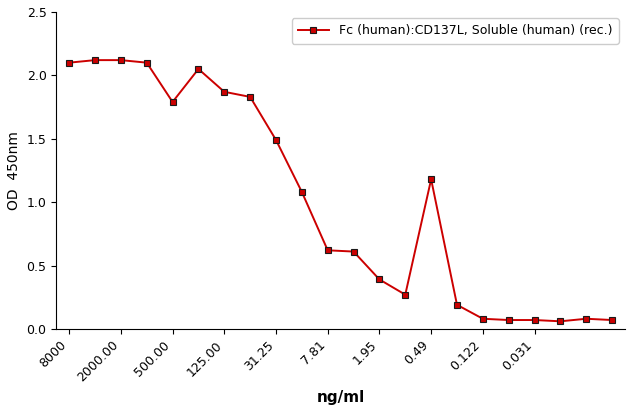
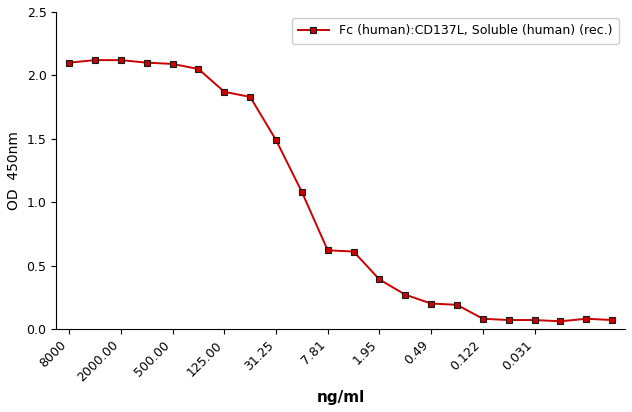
500.00: 1.79 -> 2.09
0.49: 1.18 -> 0.20
